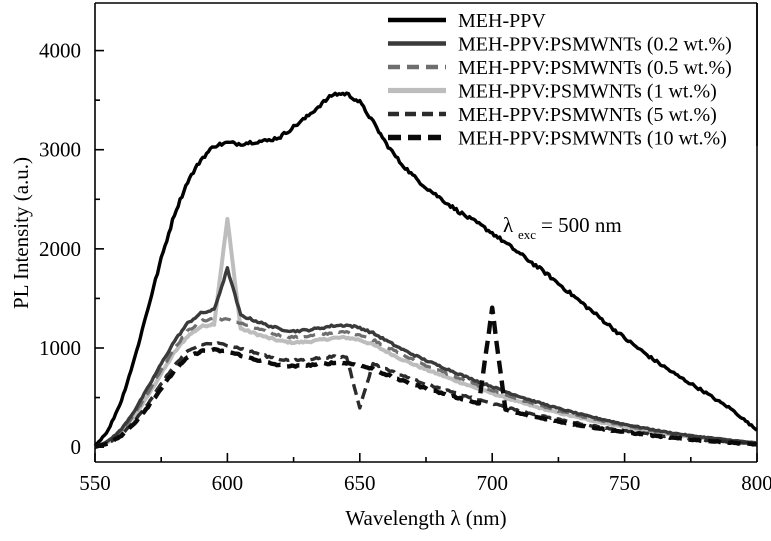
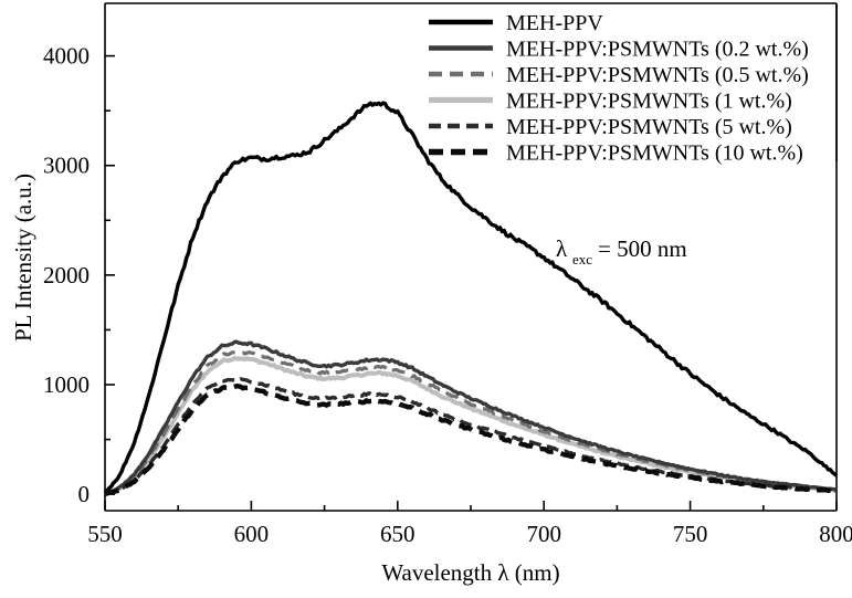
MEH-PPV:PSMWNTs (0.2 wt.%)/600: 1800 -> 1400
MEH-PPV:PSMWNTs (1 wt.%)/600: 2300 -> 1200
MEH-PPV:PSMWNTs (5 wt.%)/650: 400 -> 900
MEH-PPV:PSMWNTs (10 wt.%)/700: 1400 -> 400
